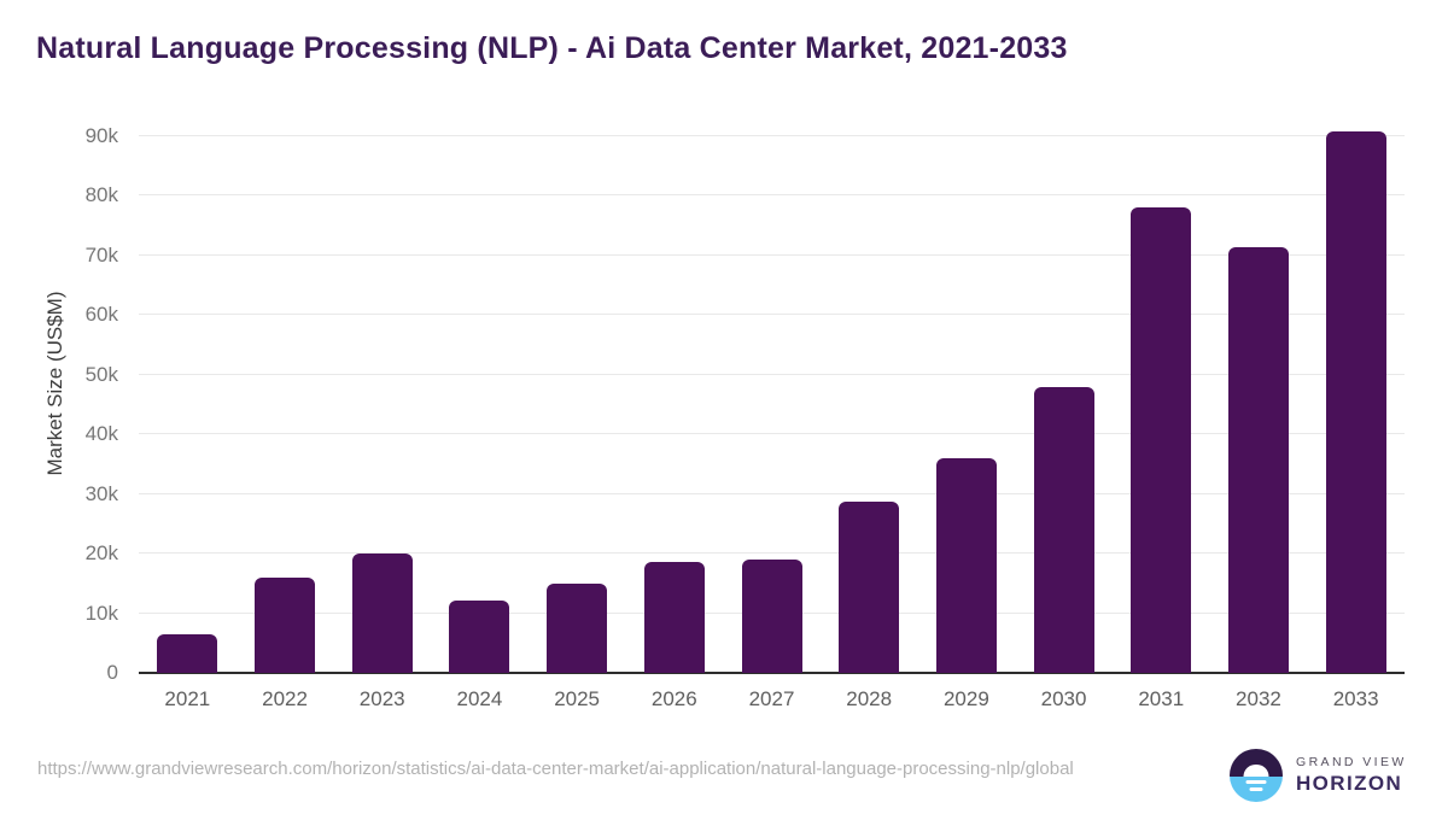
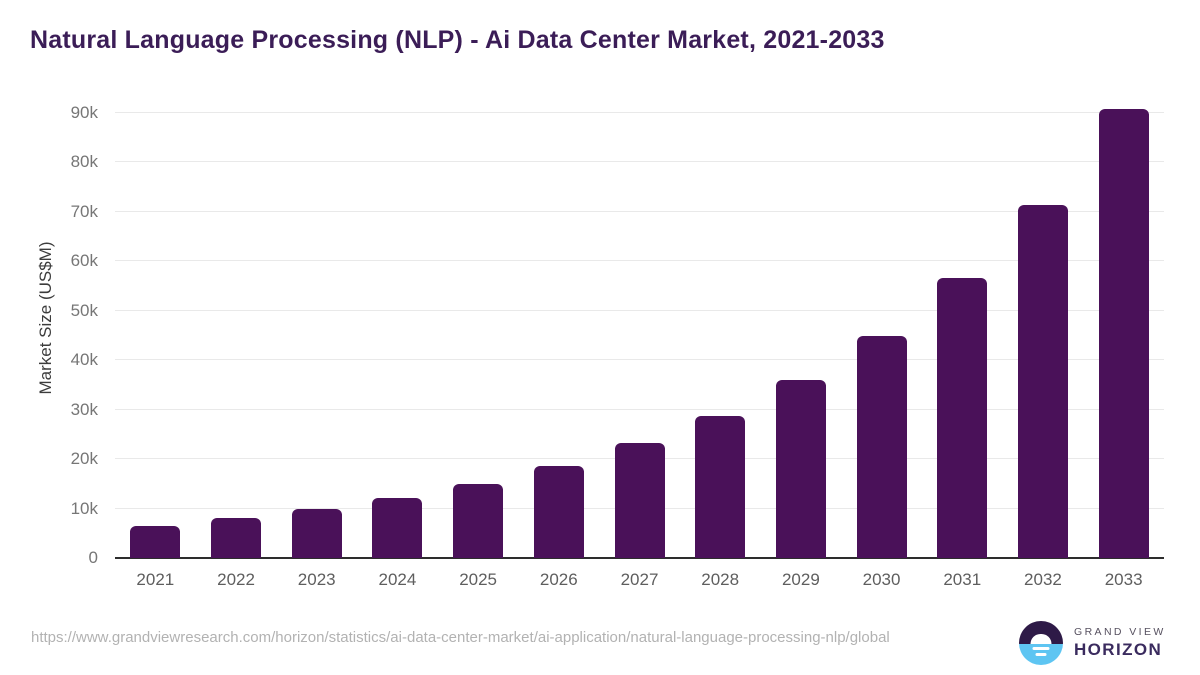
2022: 16k -> 8k
2023: 20k -> 10k
2027: 19k -> 23k
2030: 48k -> 45k
2031: 78k -> 57k
